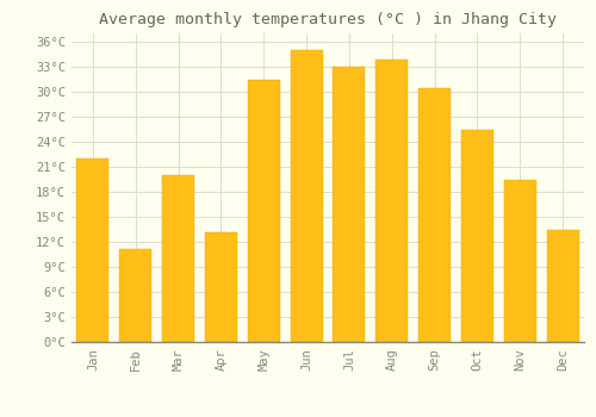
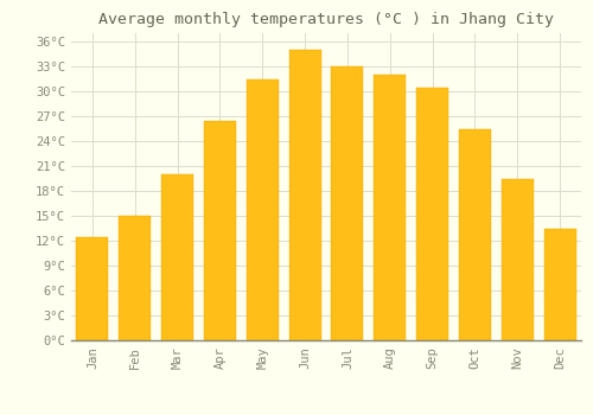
Jan: 22.0°C -> 12.5°C
Feb: 11.2°C -> 15.0°C
Apr: 13.2°C -> 26.5°C
Aug: 33.8°C -> 32.0°C
